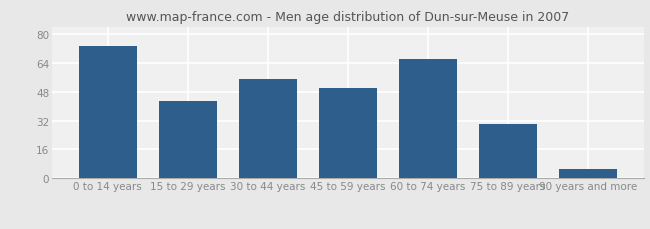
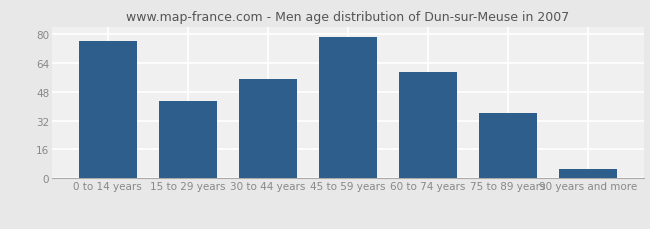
0 to 14 years: 73 -> 76
45 to 59 years: 50 -> 78
60 to 74 years: 66 -> 59
75 to 89 years: 30 -> 36
